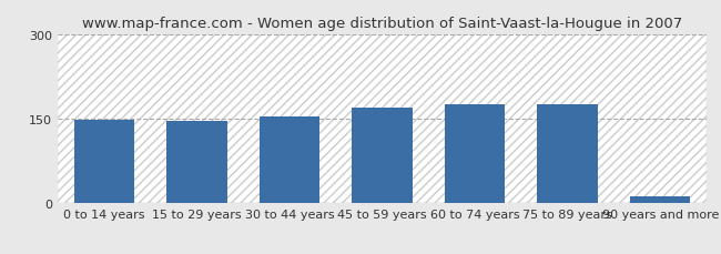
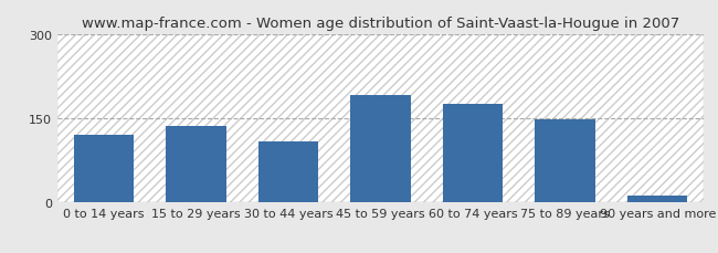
0 to 14 years: 148 -> 120
15 to 29 years: 146 -> 136
30 to 44 years: 155 -> 108
45 to 59 years: 170 -> 192
75 to 89 years: 175 -> 148
